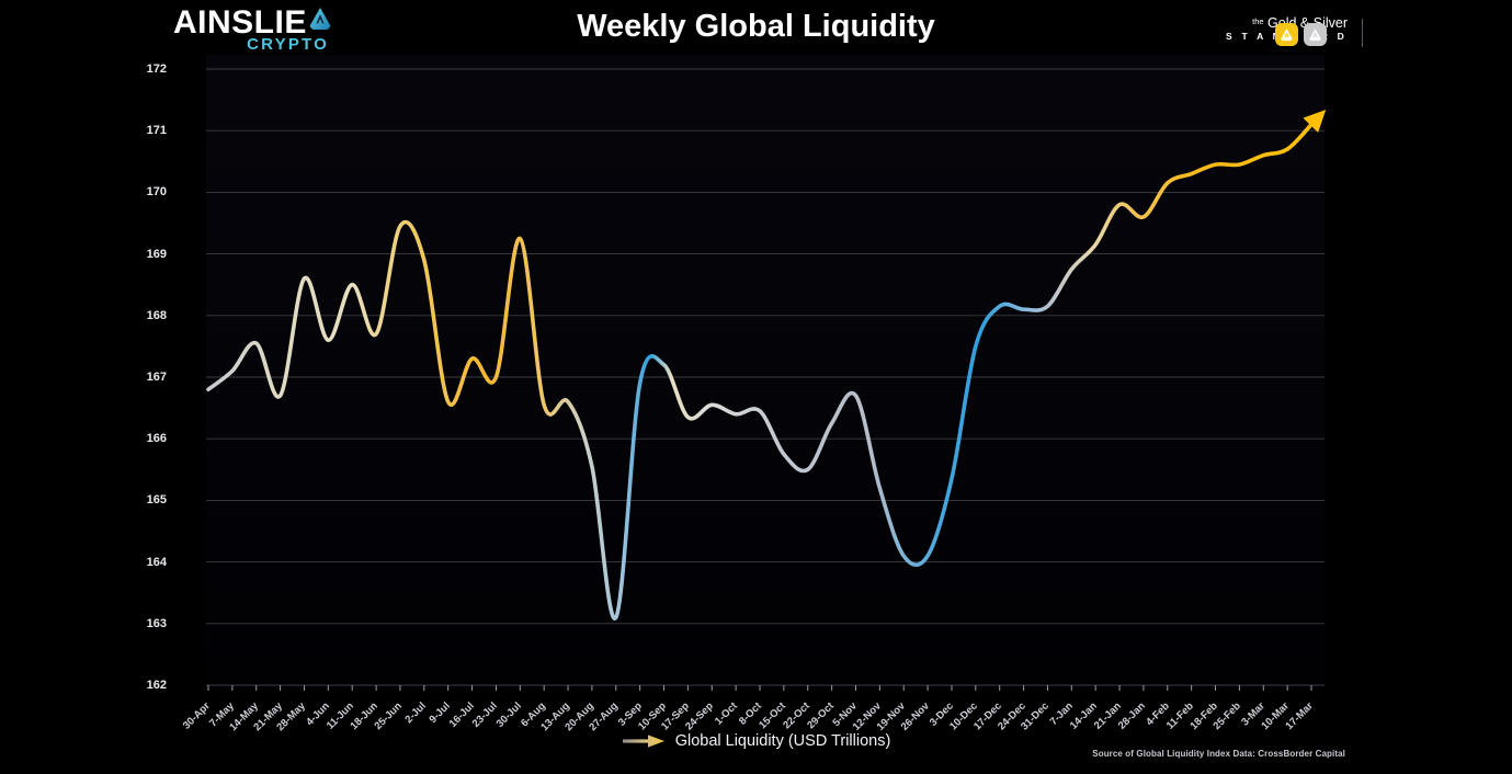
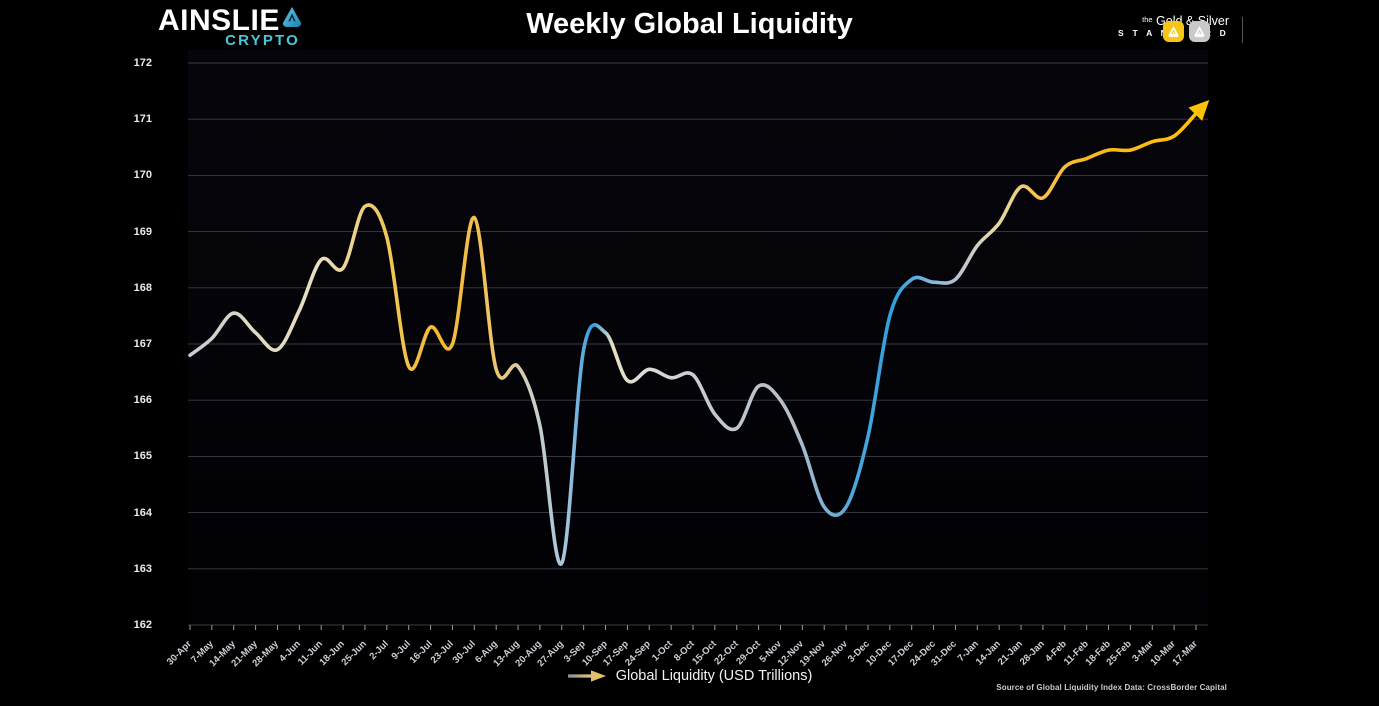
21-May: 166.7 -> 167.2
28-May: 168.6 -> 166.9
18-Jun: 167.7 -> 168.3
5-Nov: 166.7 -> 166.0
